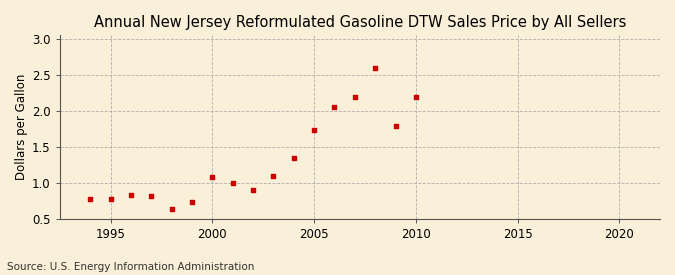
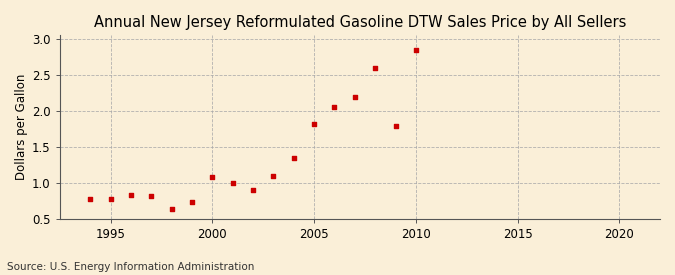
2005: 1.73 -> 1.82
2010: 2.19 -> 2.84
